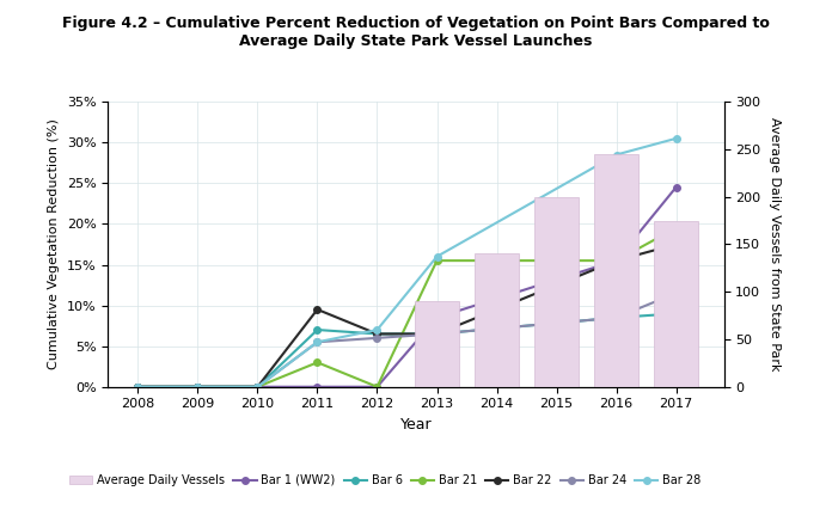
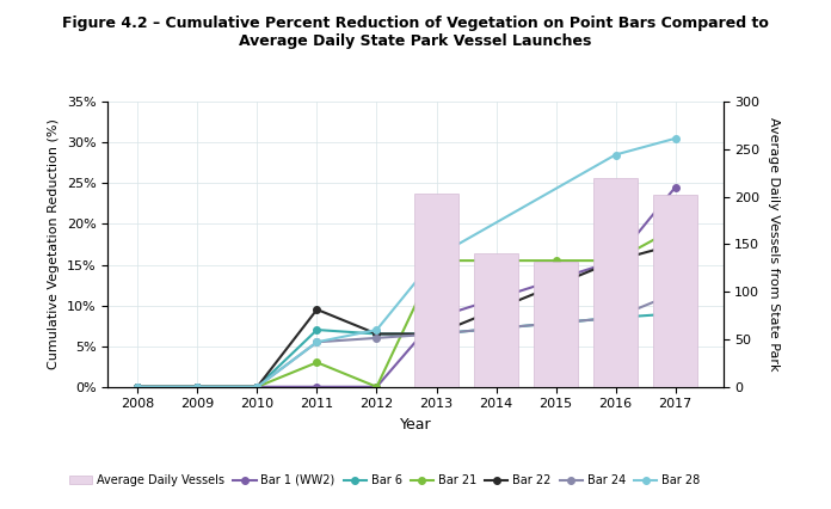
Average Daily Vessels/2013: 90 -> 204
Average Daily Vessels/2015: 200 -> 132
Average Daily Vessels/2016: 245 -> 220
Average Daily Vessels/2017: 175 -> 202
